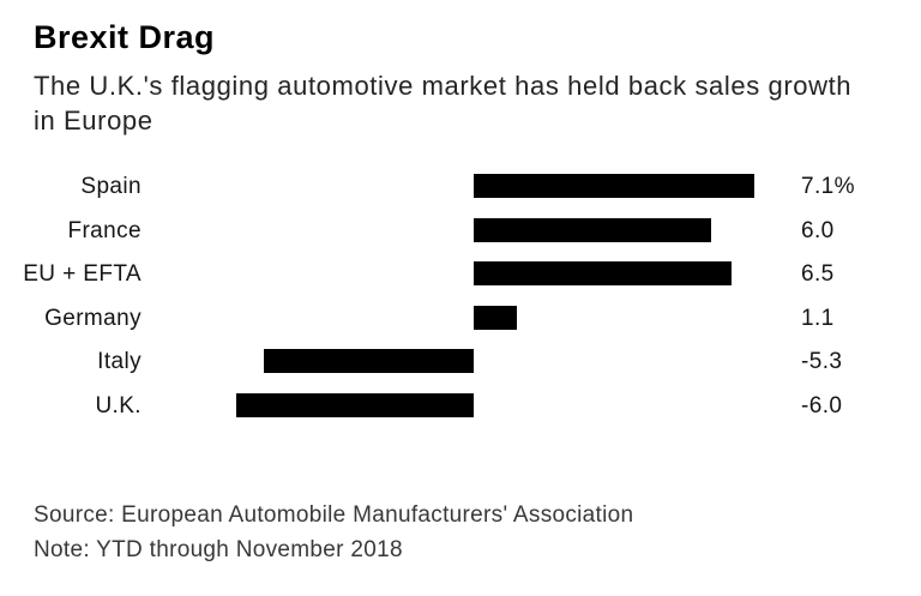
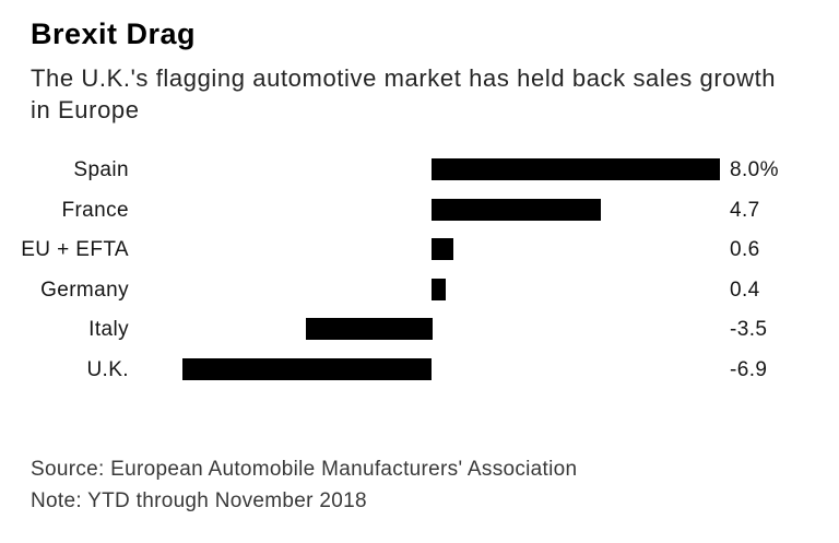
Spain: 7.1% -> 8.0%
France: 6.0 -> 4.7
EU + EFTA: 6.5 -> 0.6
Germany: 1.1 -> 0.4
Italy: -5.3 -> -3.5
U.K.: -6.0 -> -6.9
